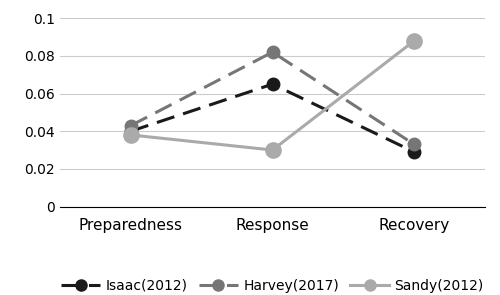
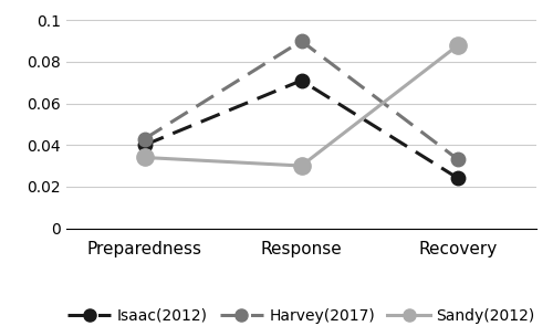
Sandy(2012)/Preparedness: 0.038 -> 0.034
Isaac(2012)/Response: 0.065 -> 0.071
Harvey(2017)/Response: 0.082 -> 0.090
Isaac(2012)/Recovery: 0.029 -> 0.024
